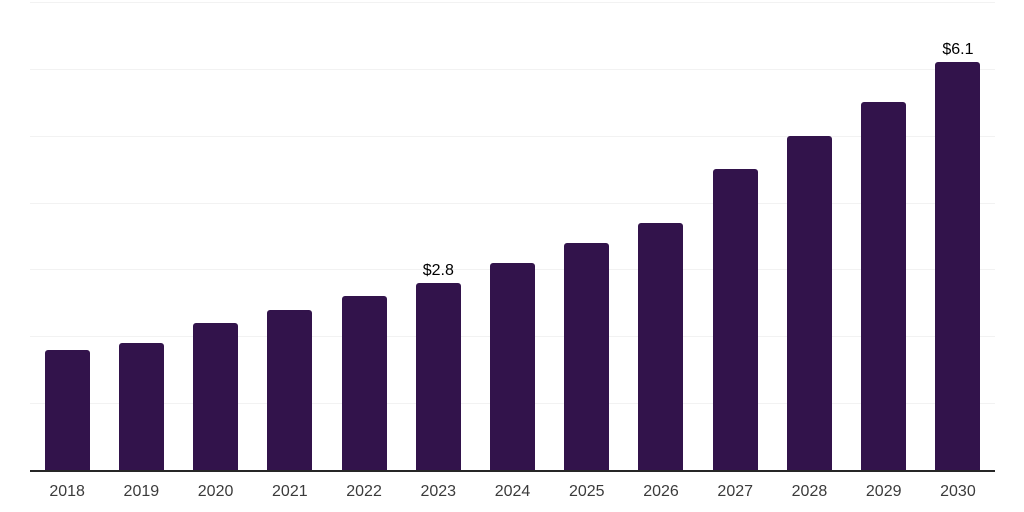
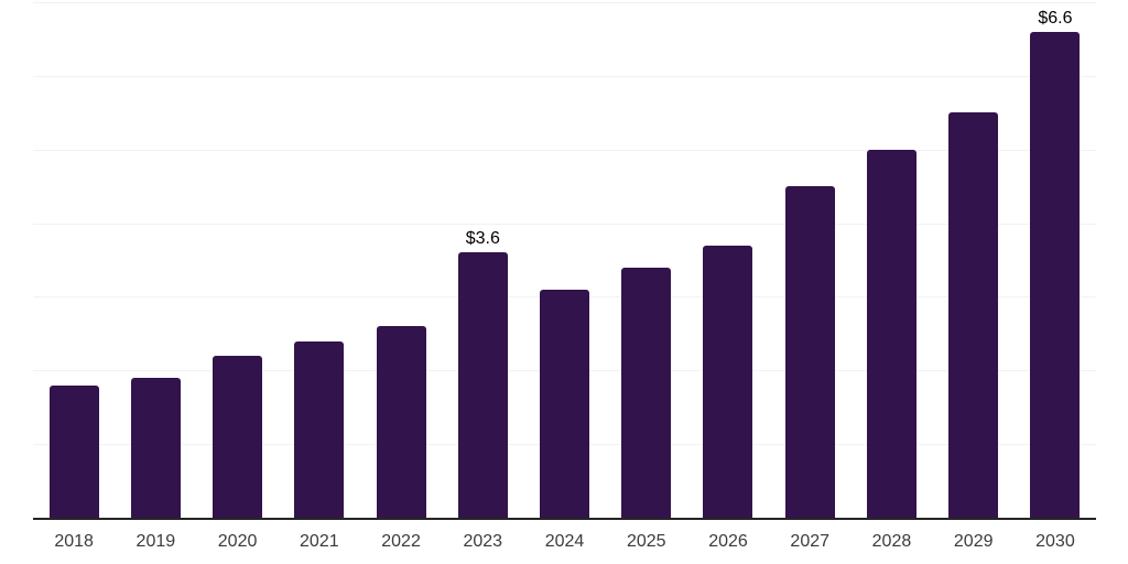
2023: $2.8 -> $3.6
2030: $6.1 -> $6.6
